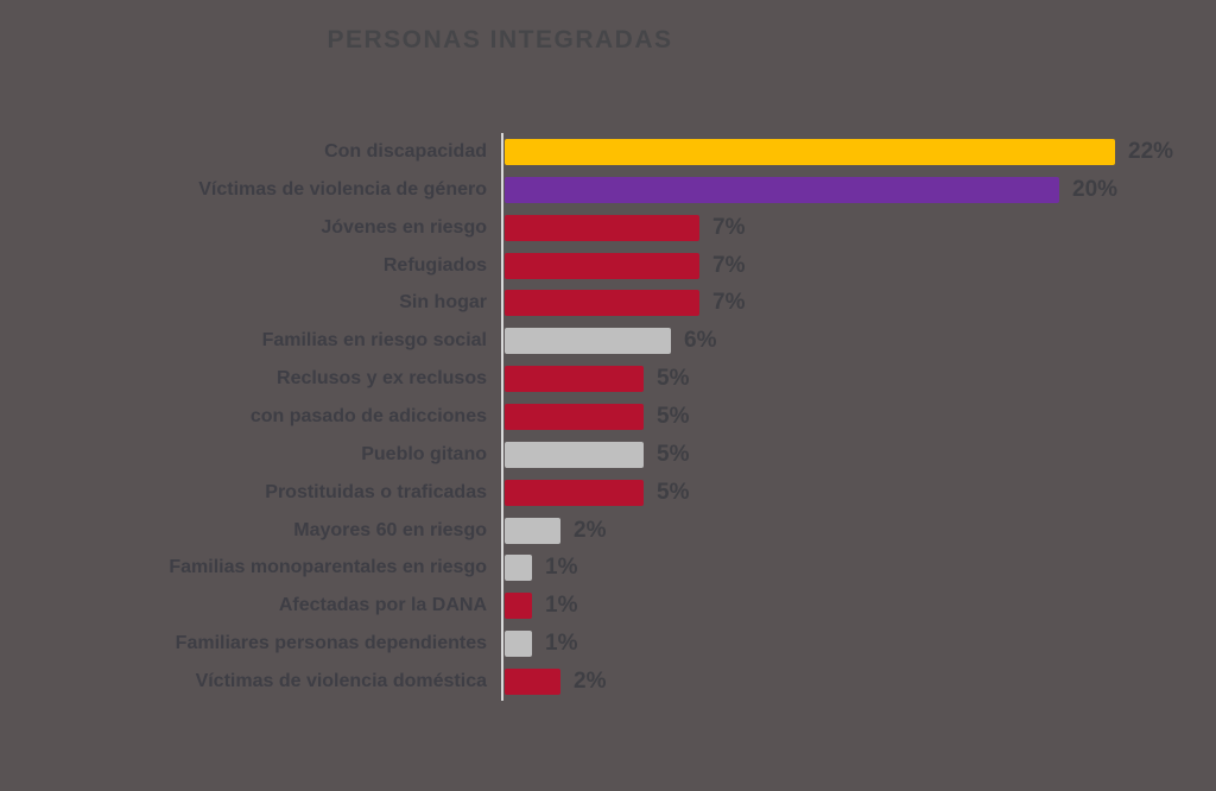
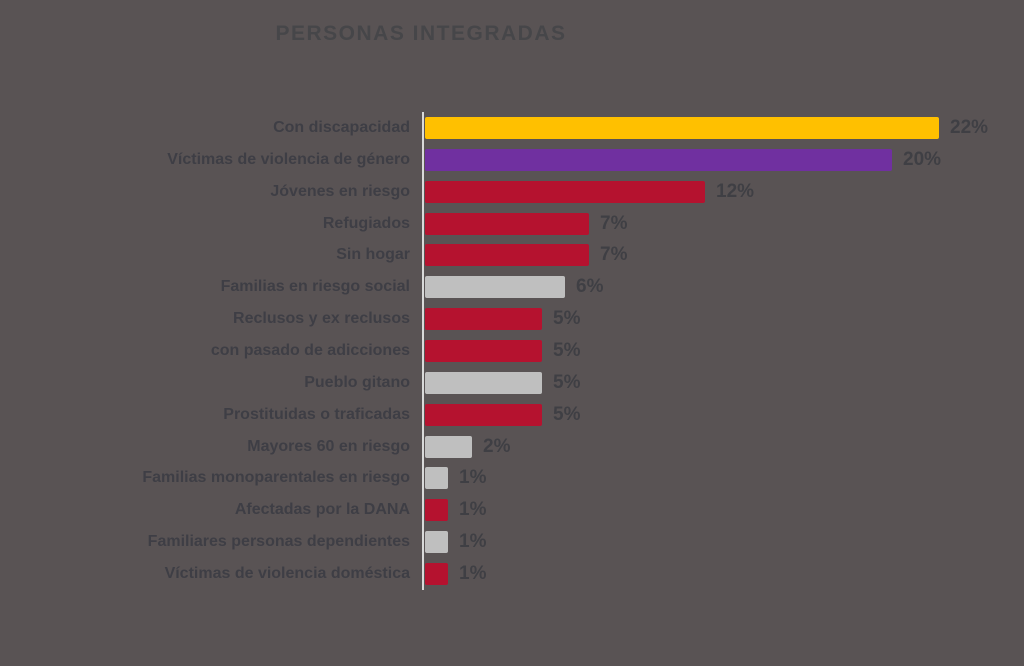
Jóvenes en riesgo: 7% -> 12%
Víctimas de violencia doméstica: 2% -> 1%
